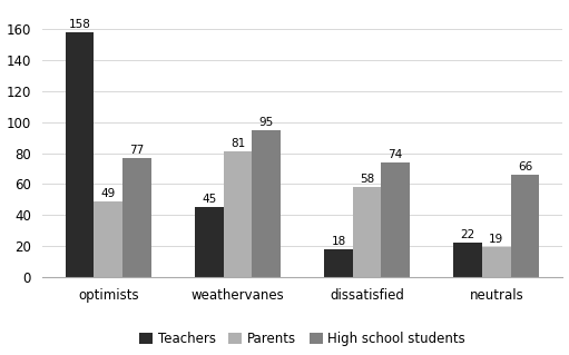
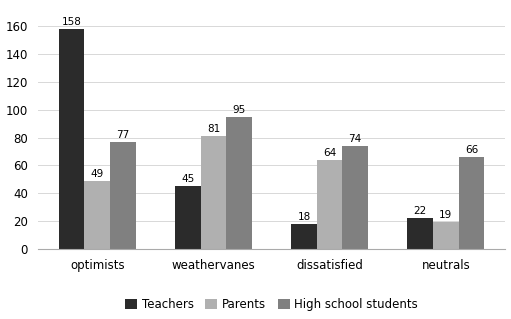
Parents/dissatisfied: 58 -> 64
